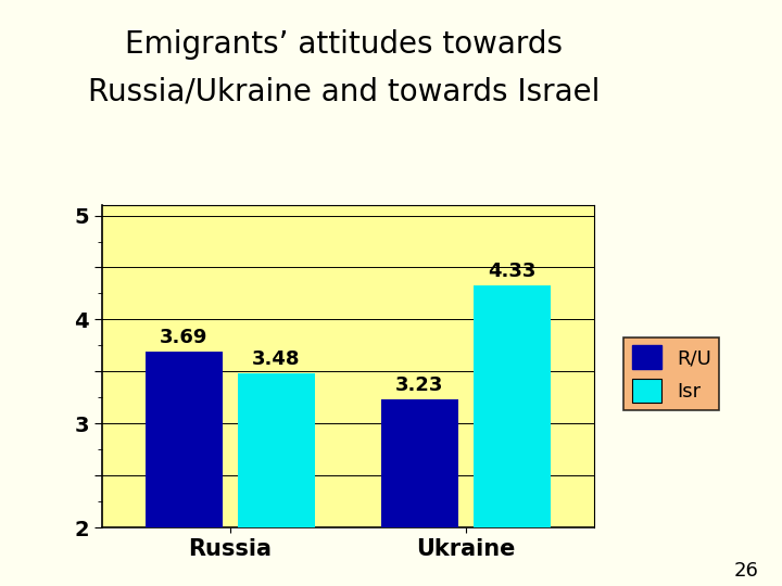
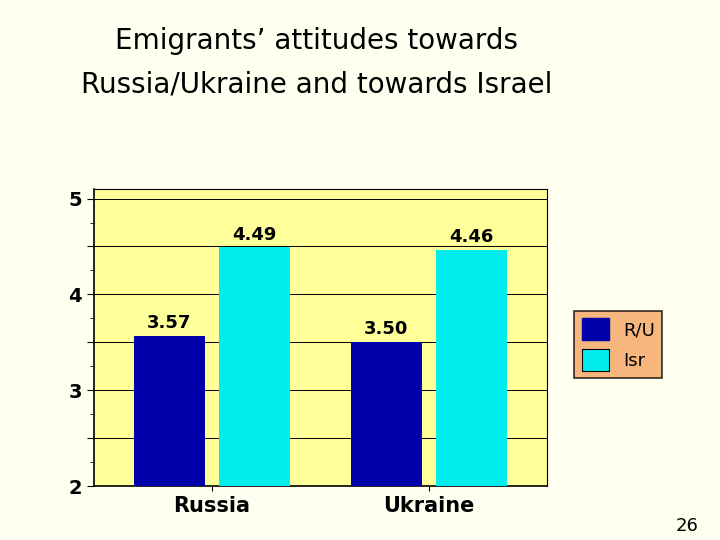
R/U/Russia: 3.69 -> 3.57
Isr/Russia: 3.48 -> 4.49
R/U/Ukraine: 3.23 -> 3.50
Isr/Ukraine: 4.33 -> 4.46
